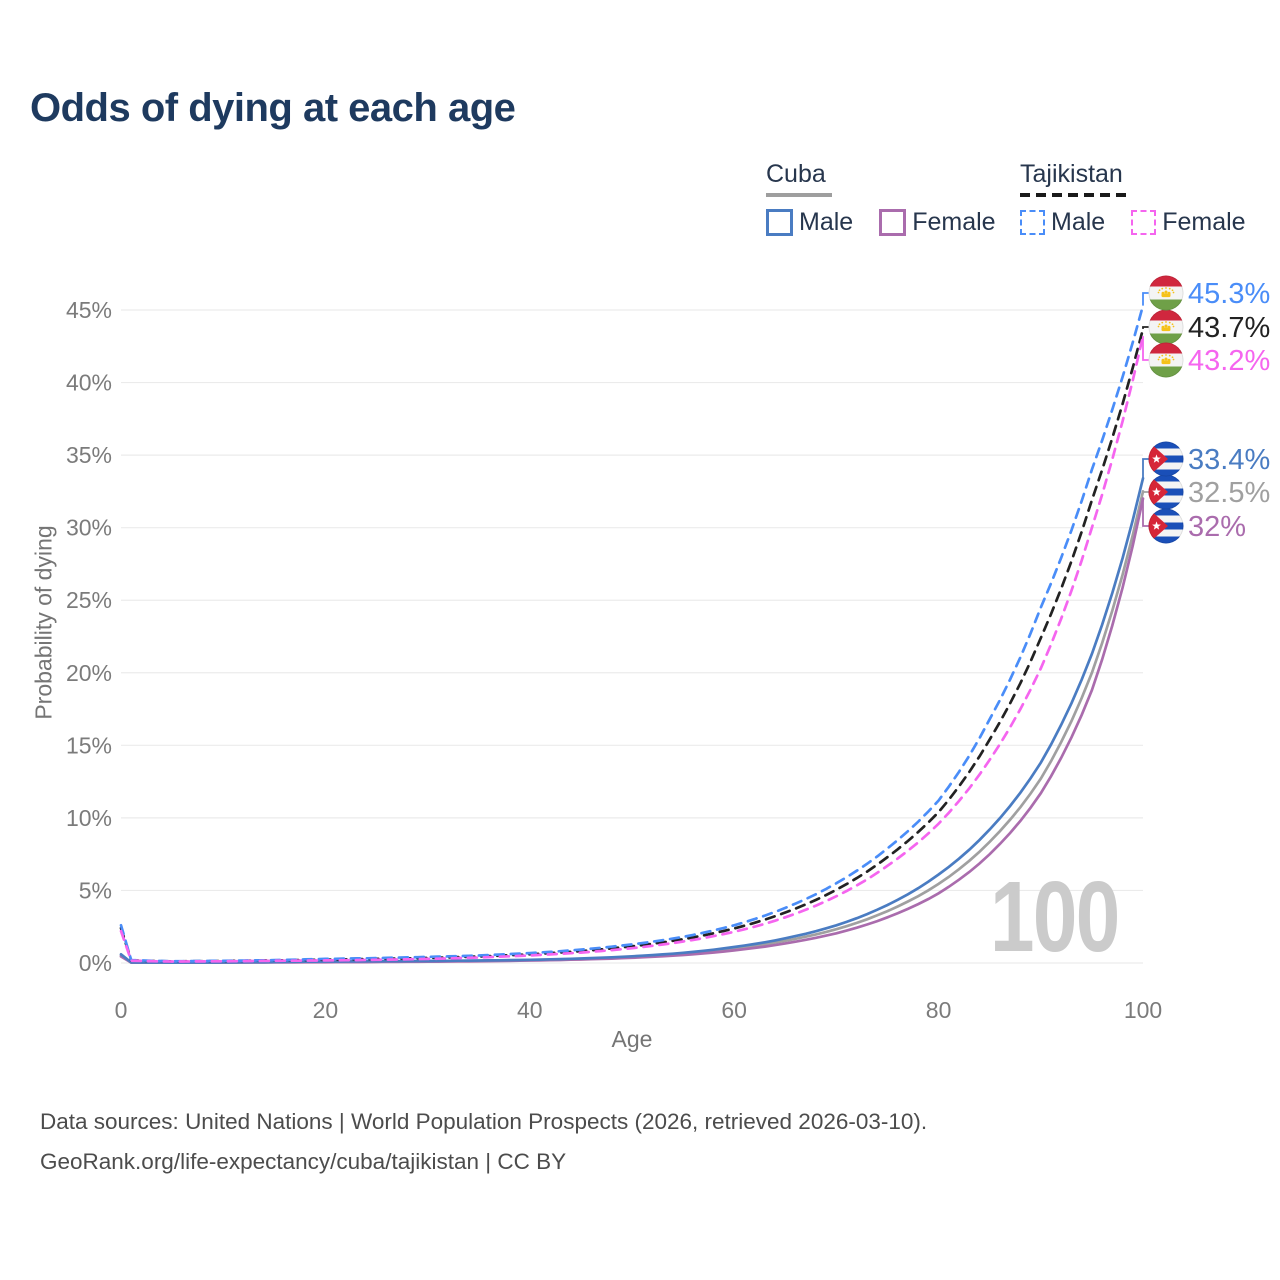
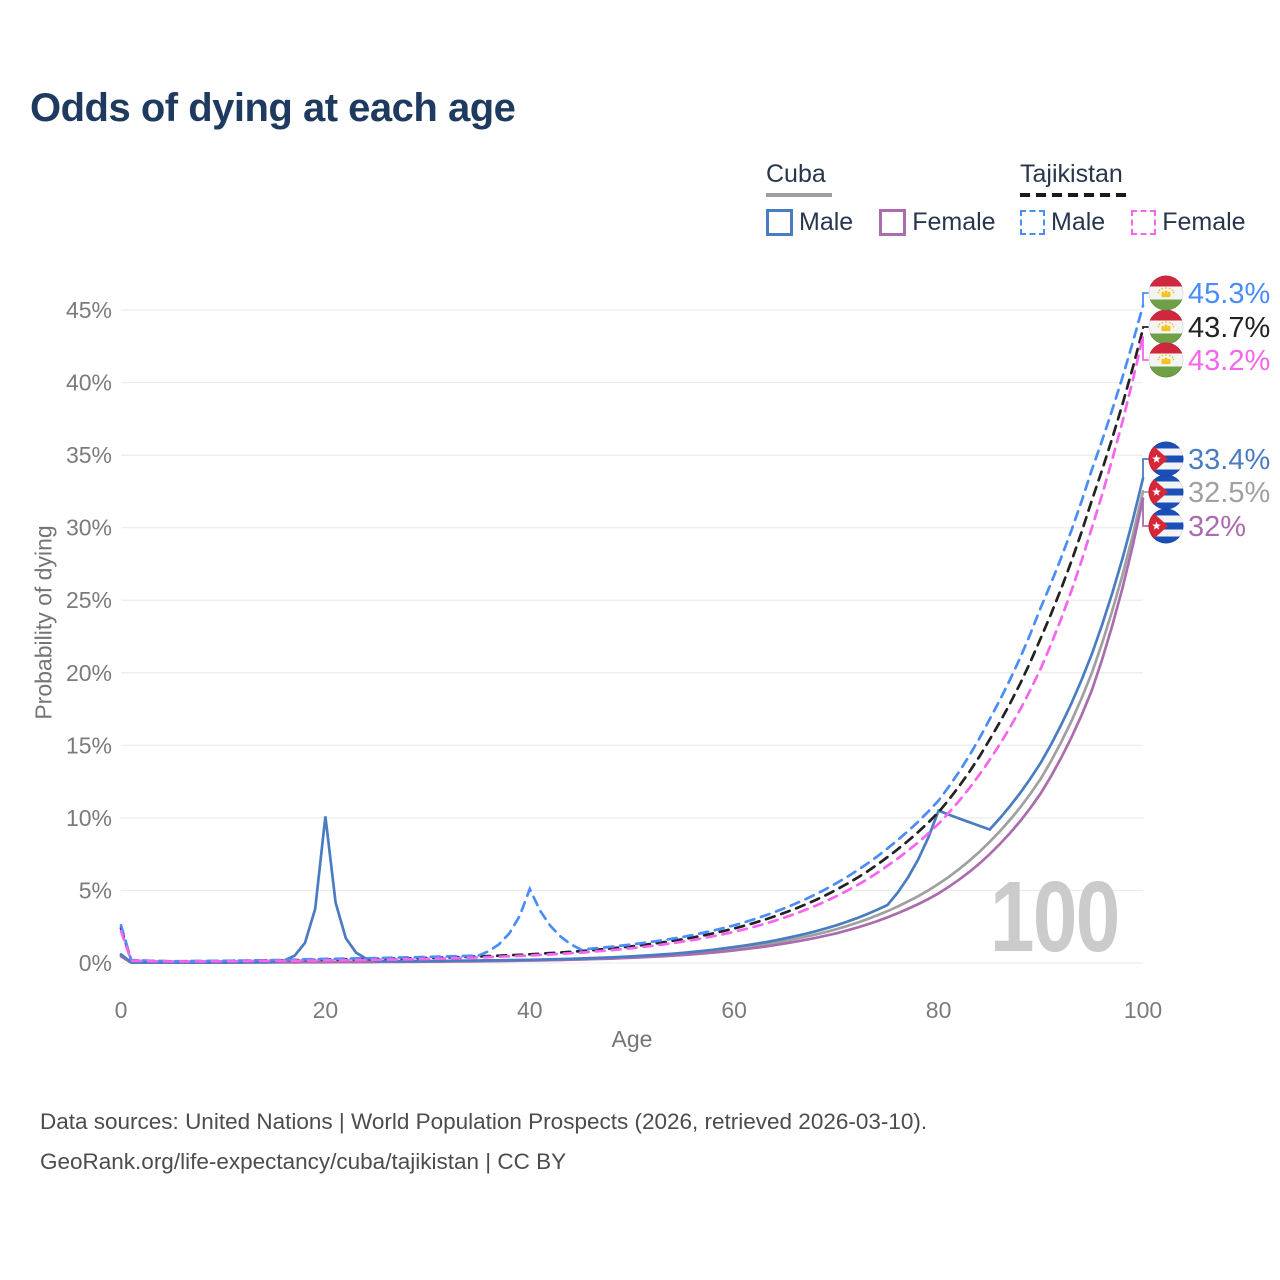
Cuba Male/20: 0.1% -> 10.1%
Tajikistan Male/40: 0.7% -> 5.1%
Cuba Male/80: 6.1% -> 10.5%
